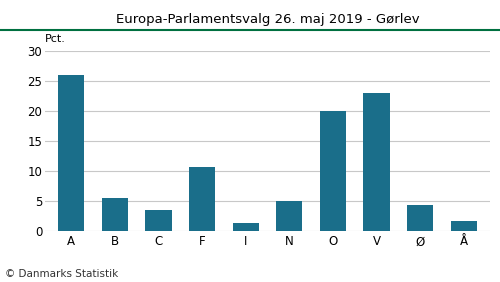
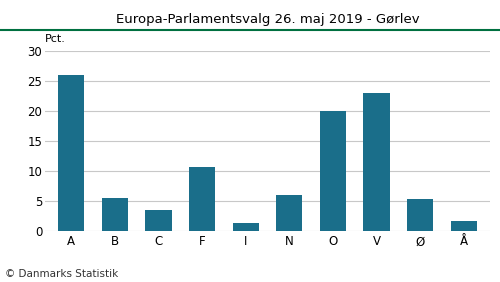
N: 5.0 -> 6.0
Ø: 4.3 -> 5.4
